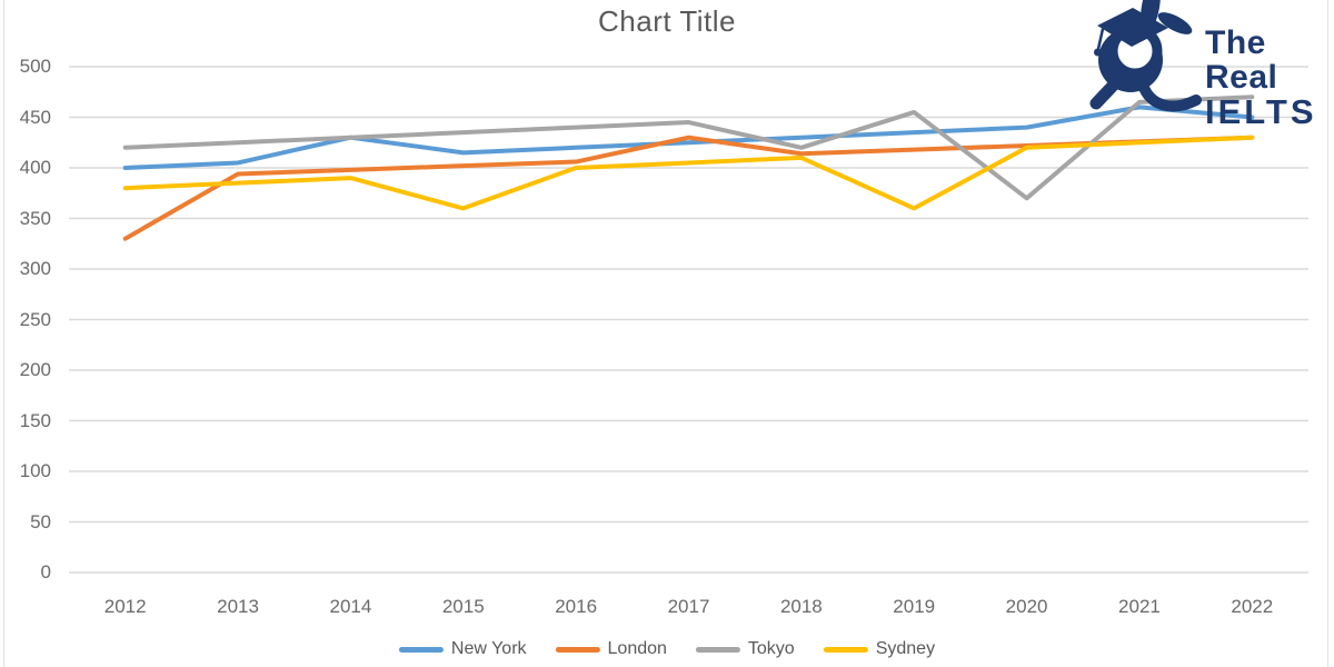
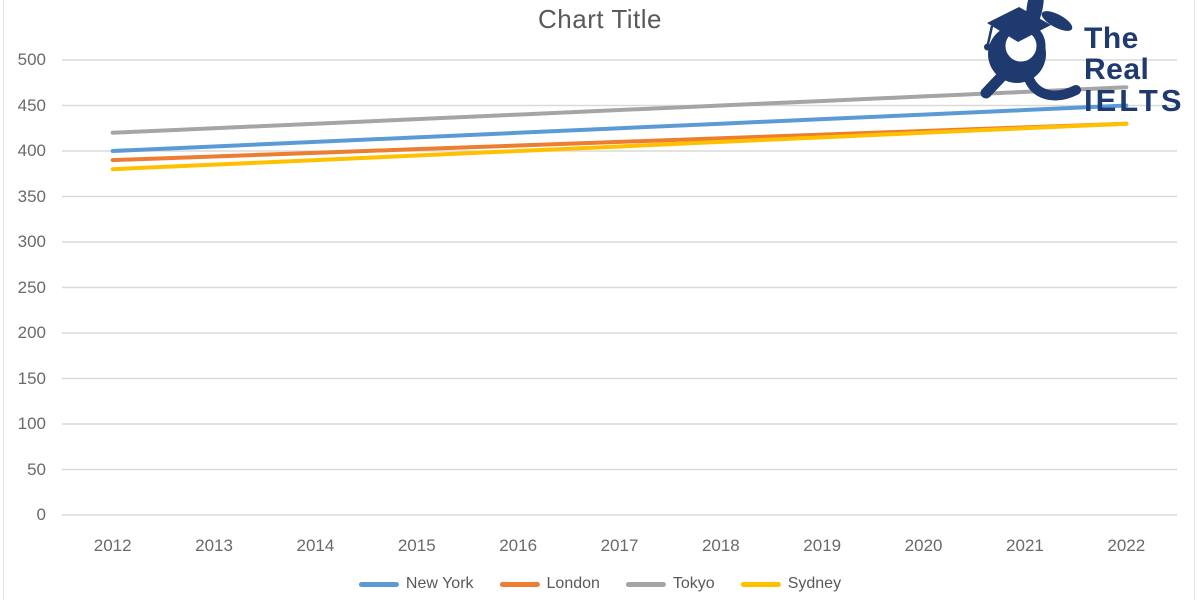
London/2012: 330 -> 390
New York/2014: 430 -> 410
Sydney/2015: 360 -> 400
London/2017: 430 -> 410
Tokyo/2018: 420 -> 450
Sydney/2019: 360 -> 420
Tokyo/2020: 370 -> 460
New York/2021: 460 -> 440
